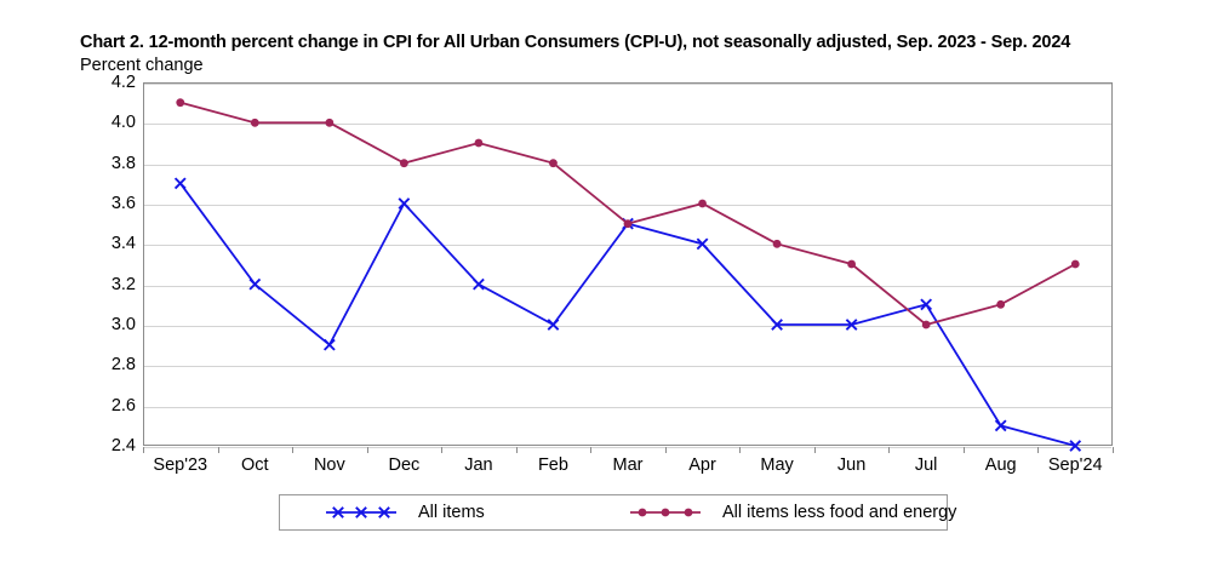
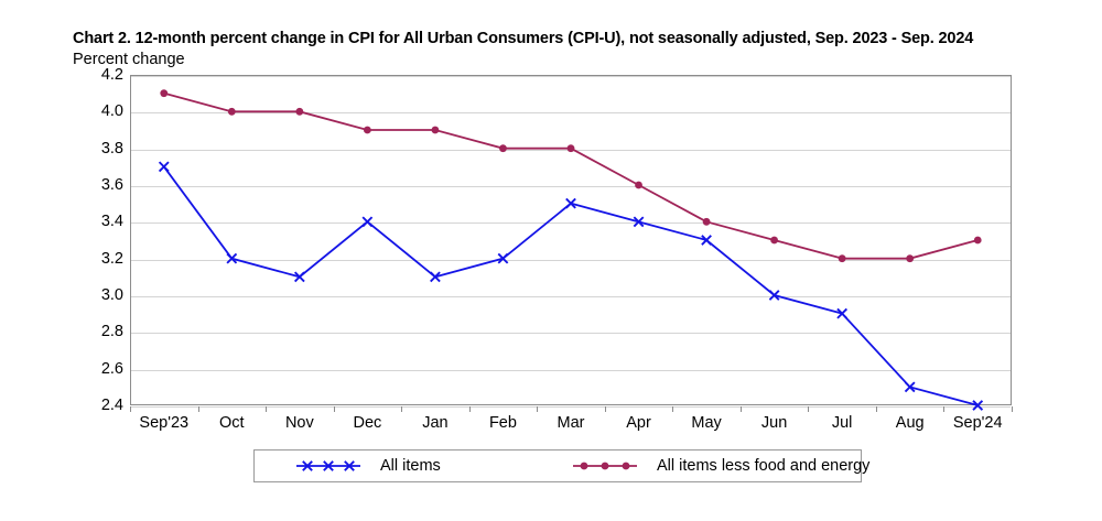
All items/Nov: 2.9 -> 3.1
All items/Dec: 3.6 -> 3.4
All items less food and energy/Dec: 3.8 -> 3.9
All items/Jan: 3.2 -> 3.1
All items/Feb: 3.0 -> 3.2
All items less food and energy/Mar: 3.5 -> 3.8
All items/May: 3.0 -> 3.3
All items/Jul: 3.1 -> 2.9
All items less food and energy/Jul: 3.0 -> 3.2
All items less food and energy/Aug: 3.1 -> 3.2
